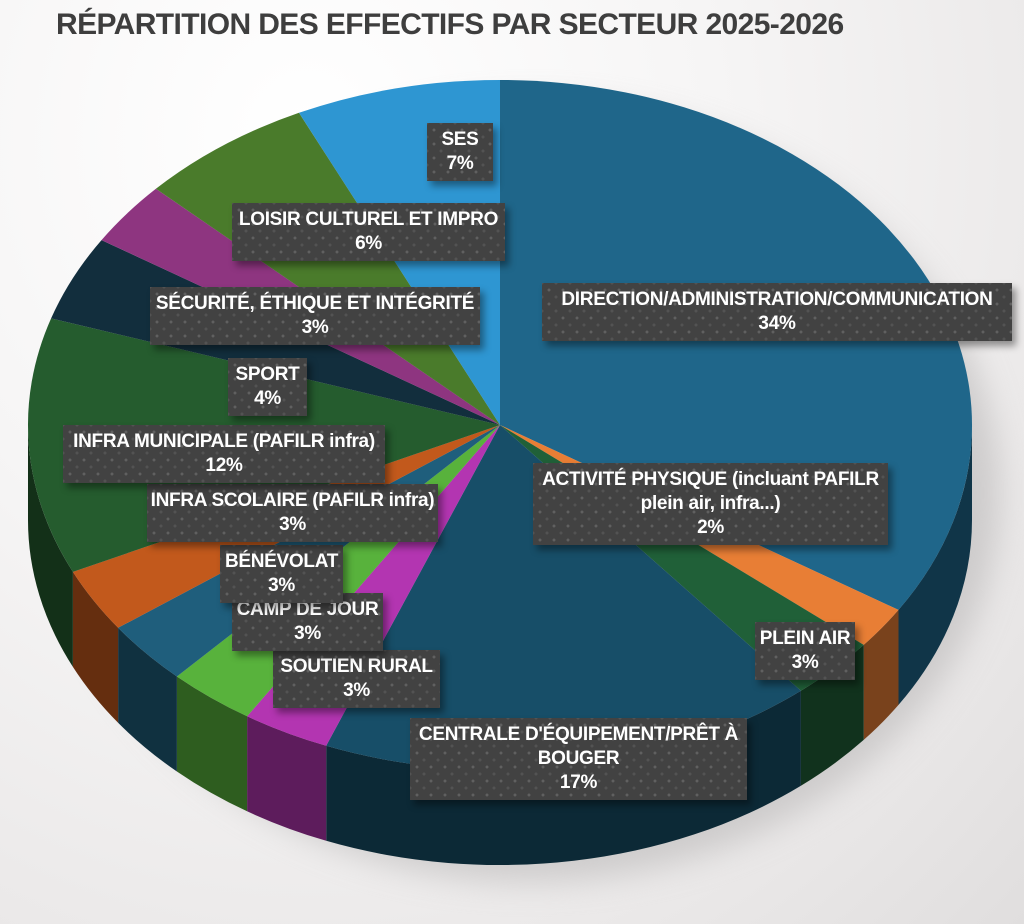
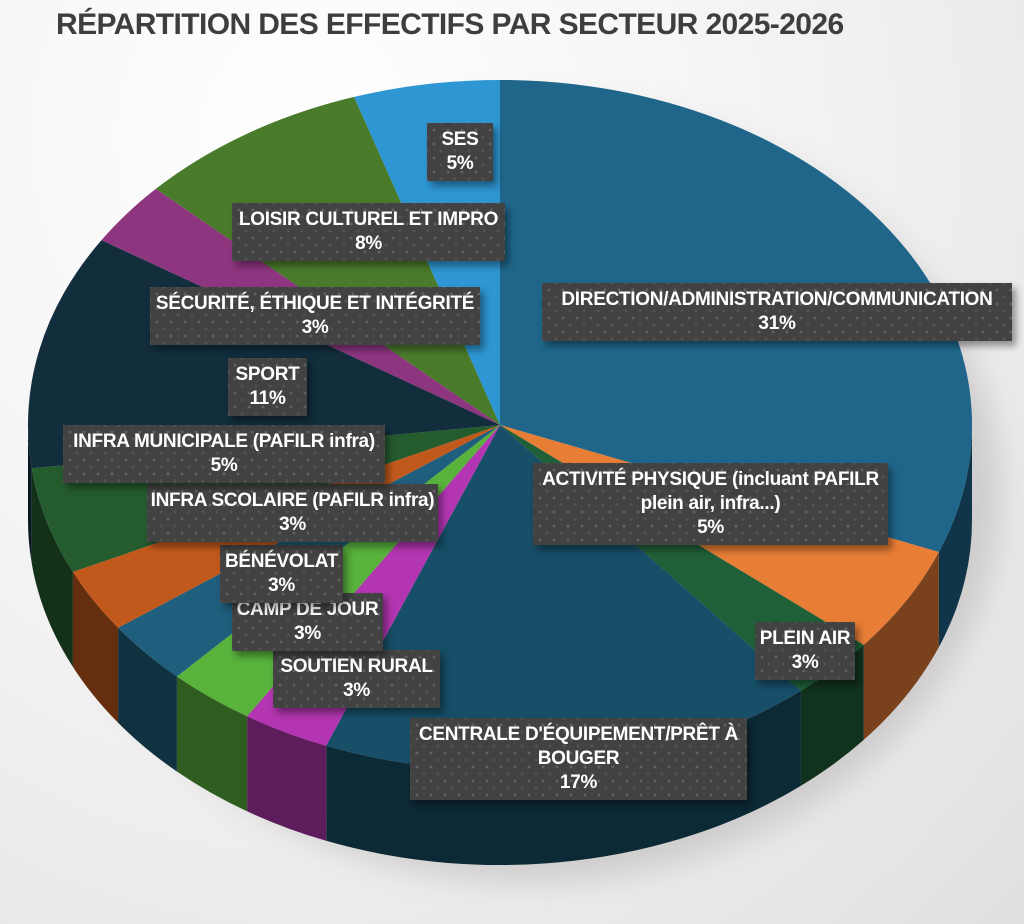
DIRECTION/ADMINISTRATION/COMMUNICATION: 34% -> 31%
ACTIVITÉ PHYSIQUE (incluant PAFILR plein air, infra...): 2% -> 5%
INFRA MUNICIPALE (PAFILR infra): 12% -> 5%
SPORT: 4% -> 11%
LOISIR CULTUREL ET IMPRO: 6% -> 8%
SES: 7% -> 5%
